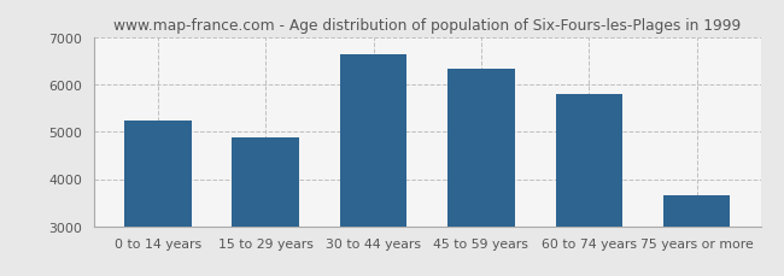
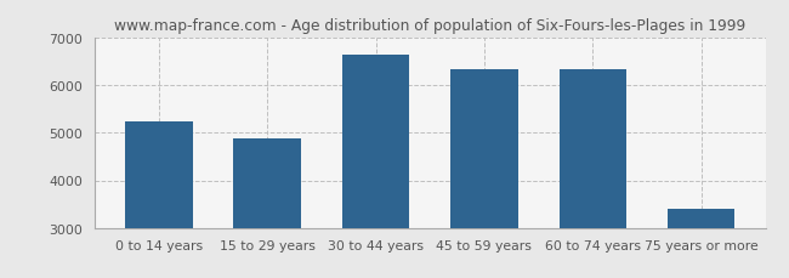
60 to 74 years: 5800 -> 6330
75 years or more: 3650 -> 3390
